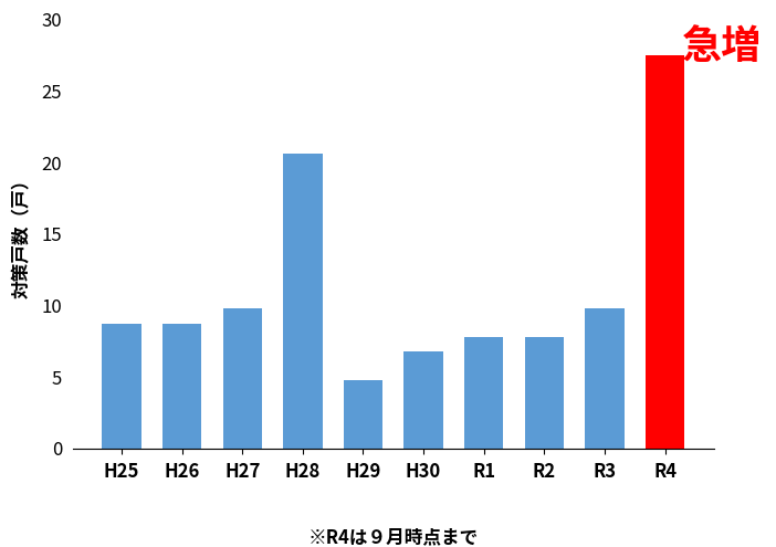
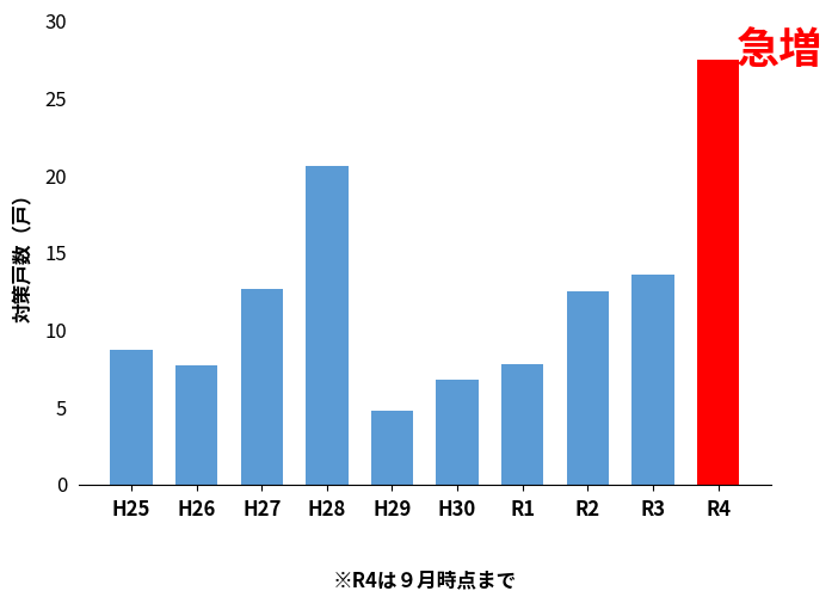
H26: 8.7 -> 7.7
H27: 9.8 -> 12.7
R2: 7.8 -> 12.5
R3: 9.8 -> 13.6
